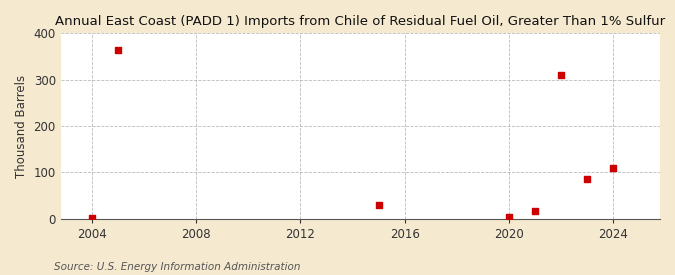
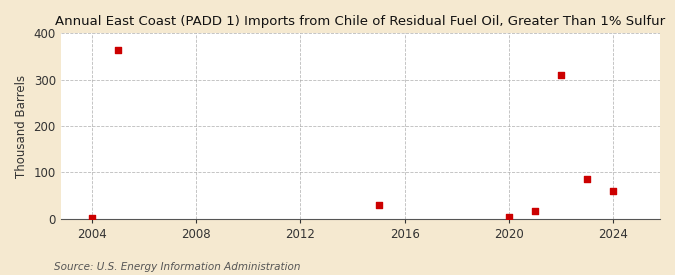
2024: 110 -> 60
